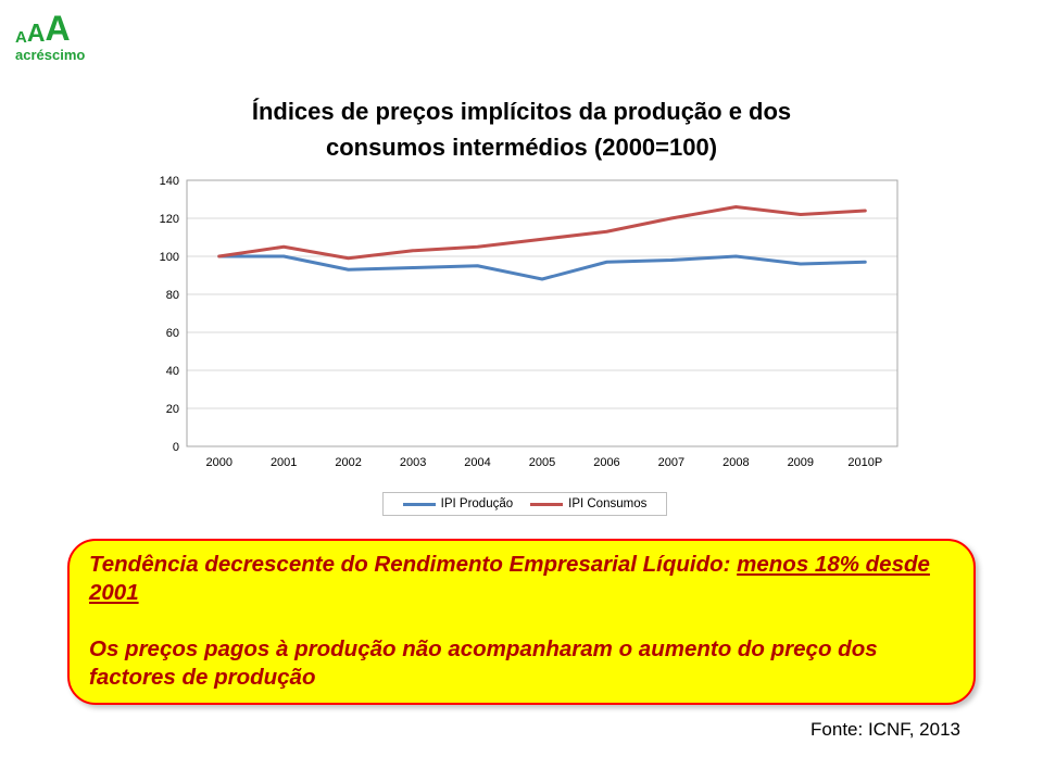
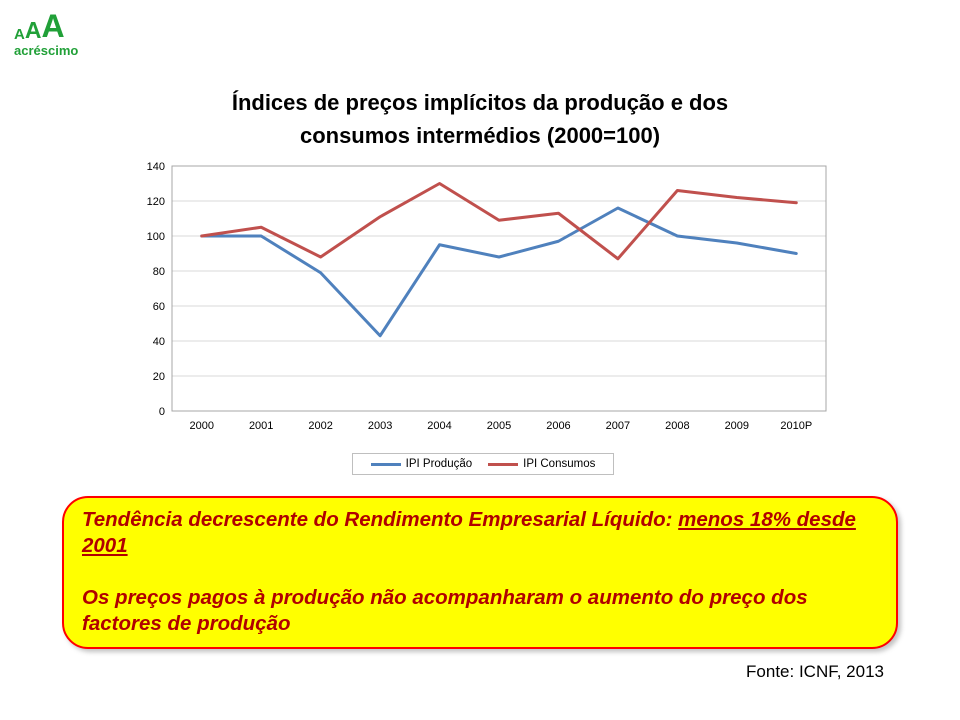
IPI Produção/2002: 93 -> 79
IPI Consumos/2002: 99 -> 88
IPI Produção/2003: 94 -> 43
IPI Consumos/2003: 103 -> 111
IPI Consumos/2004: 105 -> 130
IPI Produção/2007: 98 -> 116
IPI Consumos/2007: 120 -> 87
IPI Produção/2010P: 97 -> 90
IPI Consumos/2010P: 124 -> 119
